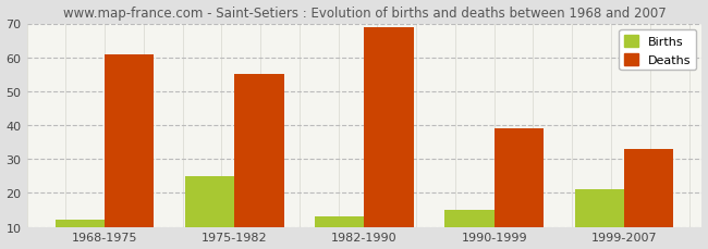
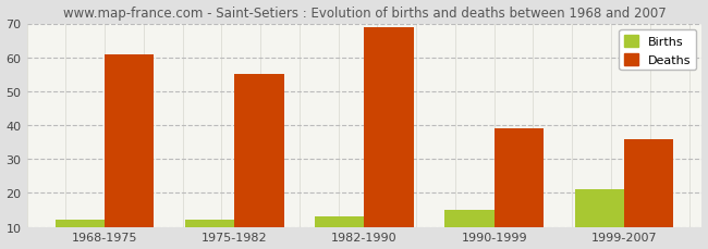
Births/1975-1982: 25 -> 12
Deaths/1999-2007: 33 -> 36
